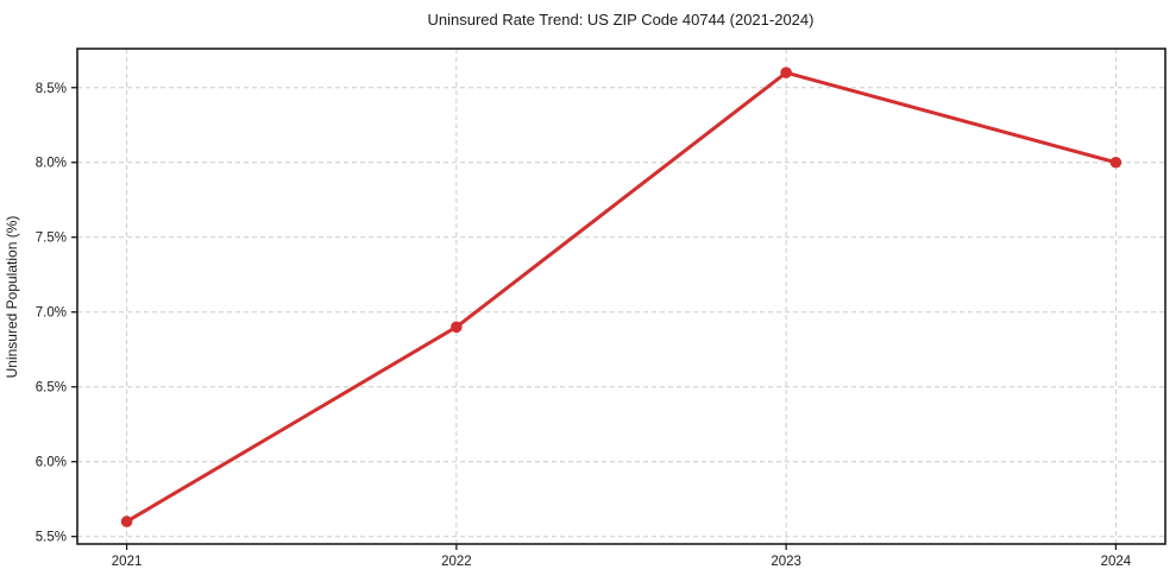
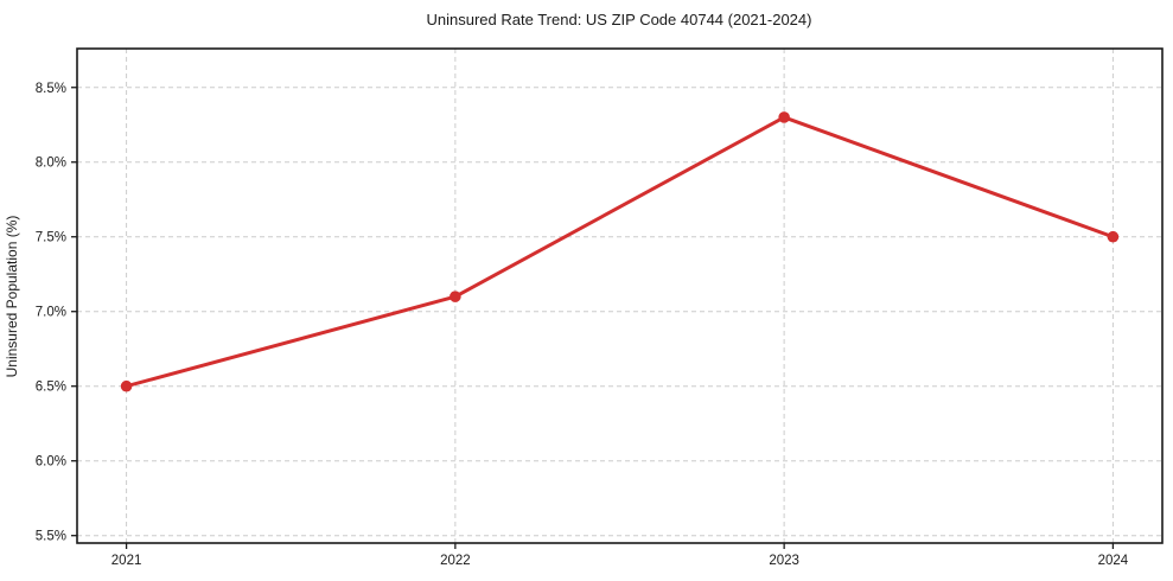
2021: 5.6% -> 6.5%
2022: 6.9% -> 7.1%
2023: 8.6% -> 8.3%
2024: 8.0% -> 7.5%
